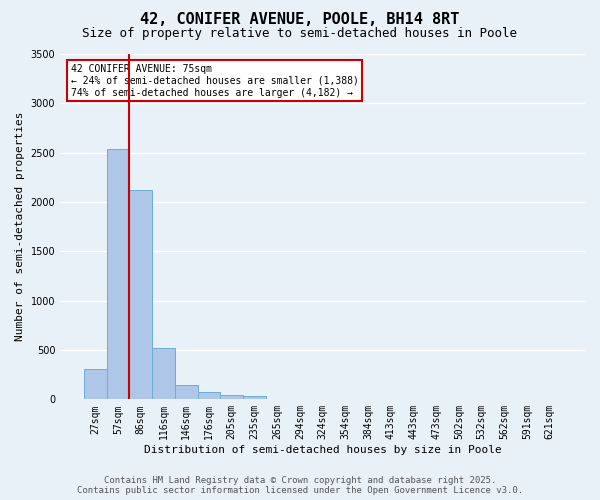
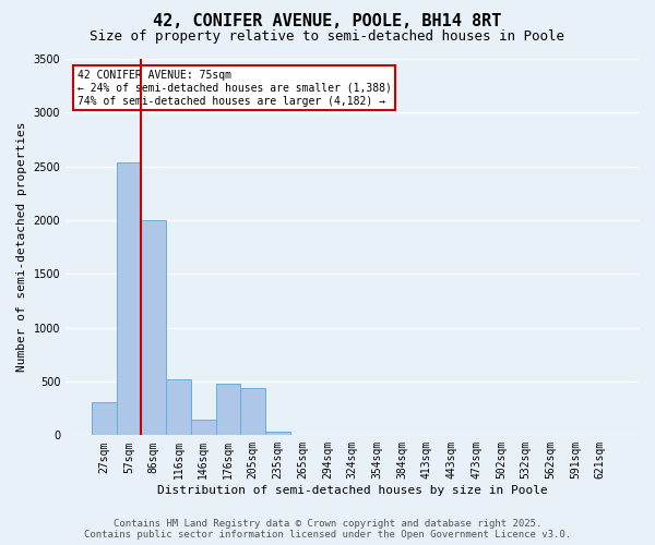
86sqm: 2120 -> 2000
176sqm: 80 -> 480
205sqm: 40 -> 440
